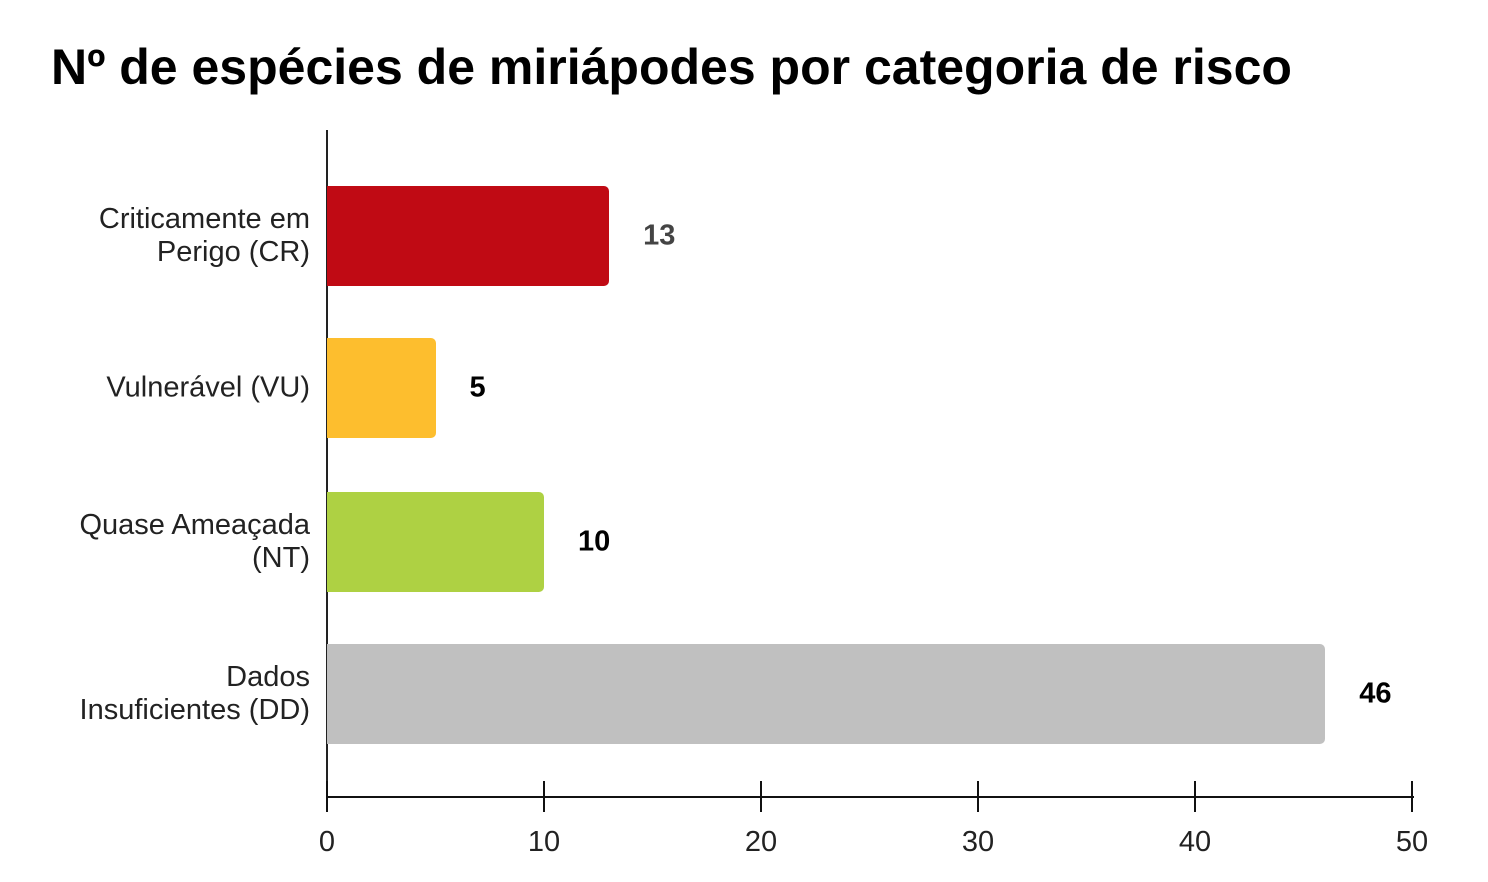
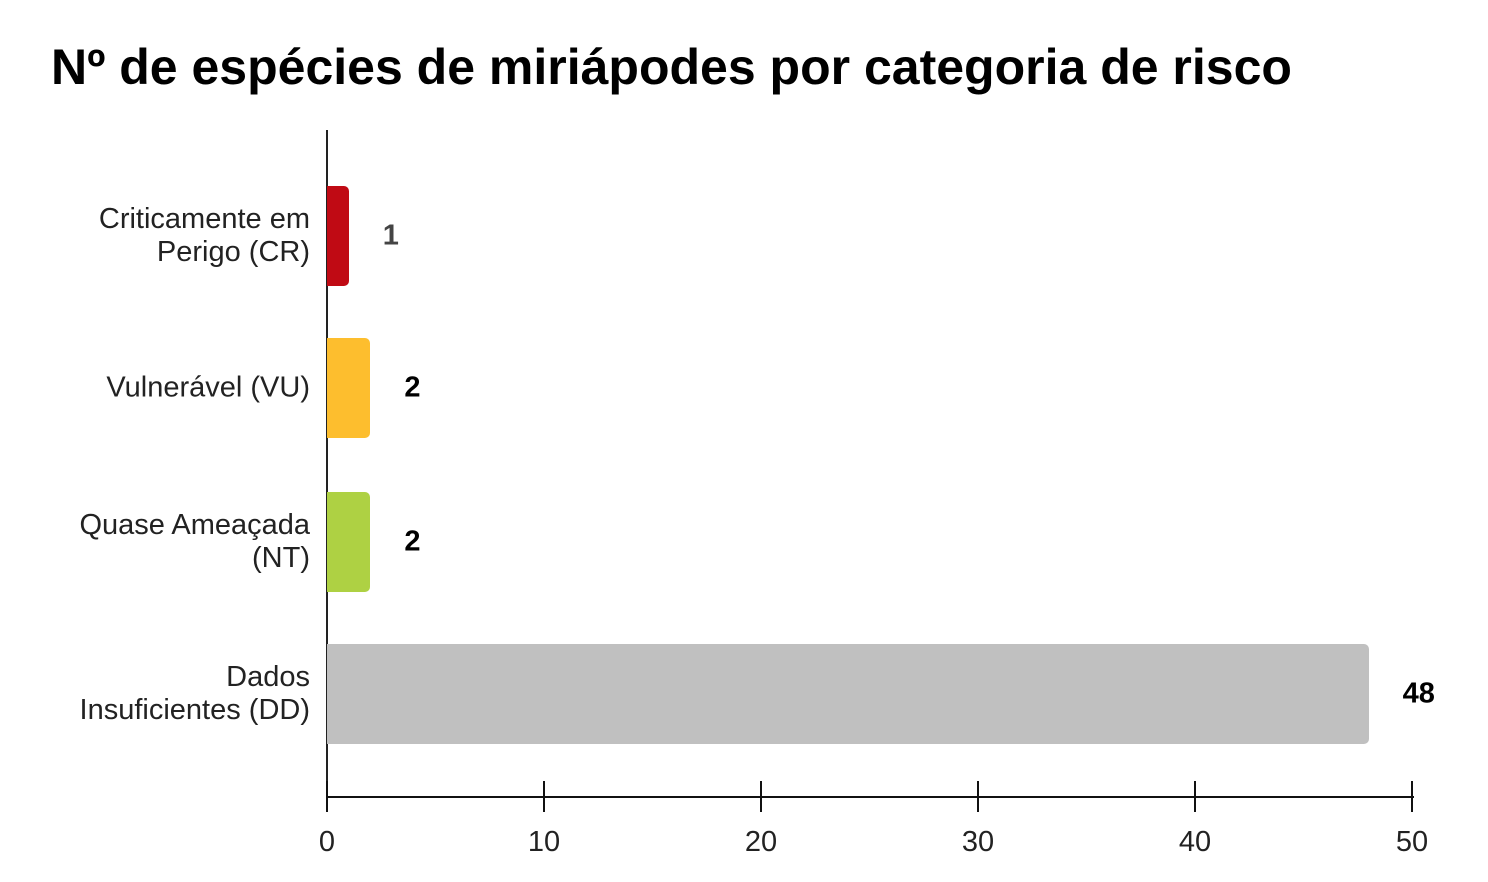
Criticamente em Perigo (CR): 13 -> 1
Vulnerável (VU): 5 -> 2
Quase Ameaçada (NT): 10 -> 2
Dados Insuficientes (DD): 46 -> 48
